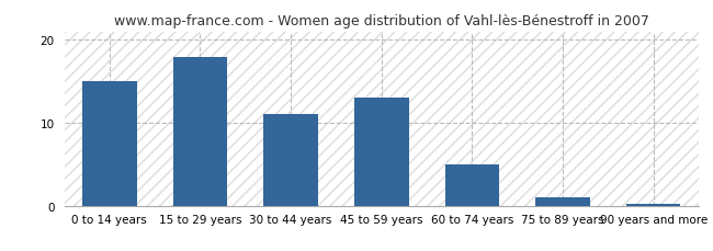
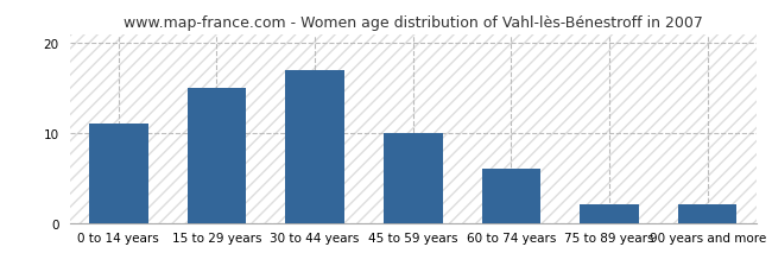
0 to 14 years: 15.0 -> 11.0
15 to 29 years: 18.0 -> 15.0
30 to 44 years: 11.0 -> 17.0
45 to 59 years: 13.0 -> 10.0
60 to 74 years: 5.0 -> 6.0
75 to 89 years: 1.0 -> 2.0
90 years and more: 0.2 -> 2.0
